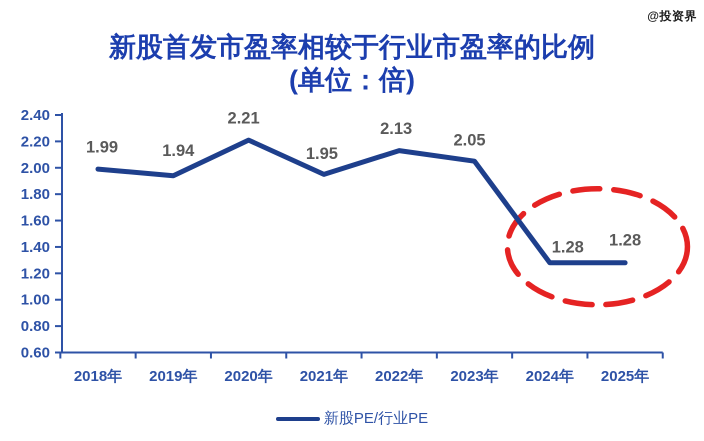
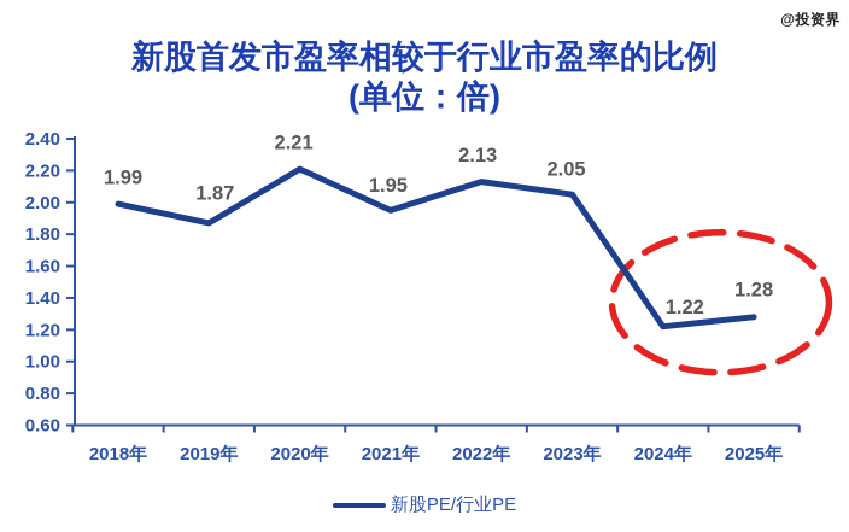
2019年: 1.94 -> 1.87
2024年: 1.28 -> 1.22
